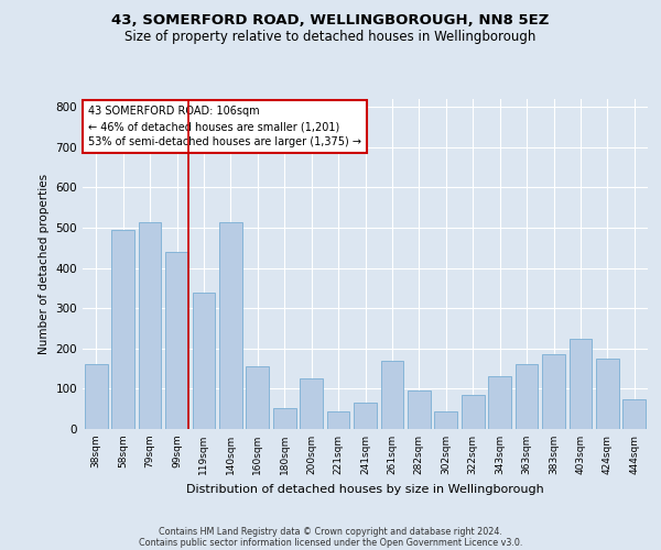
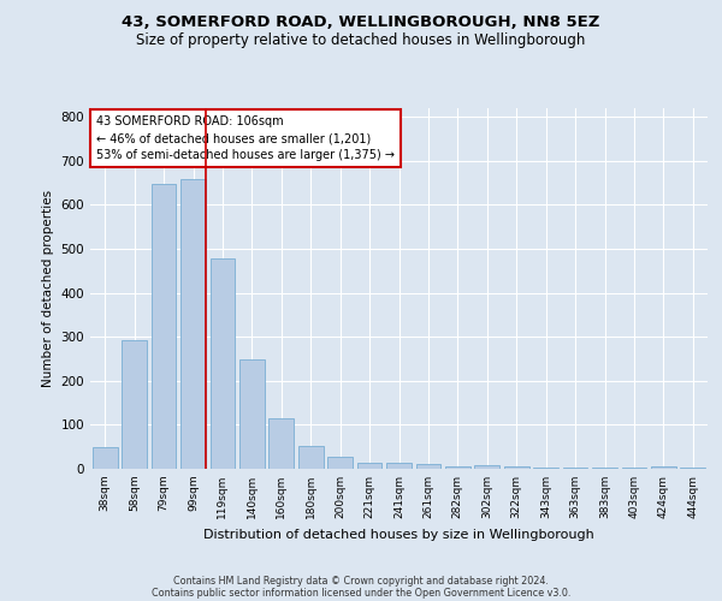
38sqm: 160 -> 48
58sqm: 495 -> 293
79sqm: 515 -> 648
99sqm: 440 -> 660
119sqm: 340 -> 478
140sqm: 515 -> 248
160sqm: 155 -> 115
200sqm: 125 -> 27
221sqm: 45 -> 15
241sqm: 65 -> 13
261sqm: 170 -> 10
282sqm: 95 -> 5
302sqm: 45 -> 8
322sqm: 85 -> 5
343sqm: 130 -> 3
363sqm: 160 -> 3
383sqm: 185 -> 2
403sqm: 225 -> 2
424sqm: 175 -> 5
444sqm: 75 -> 2
